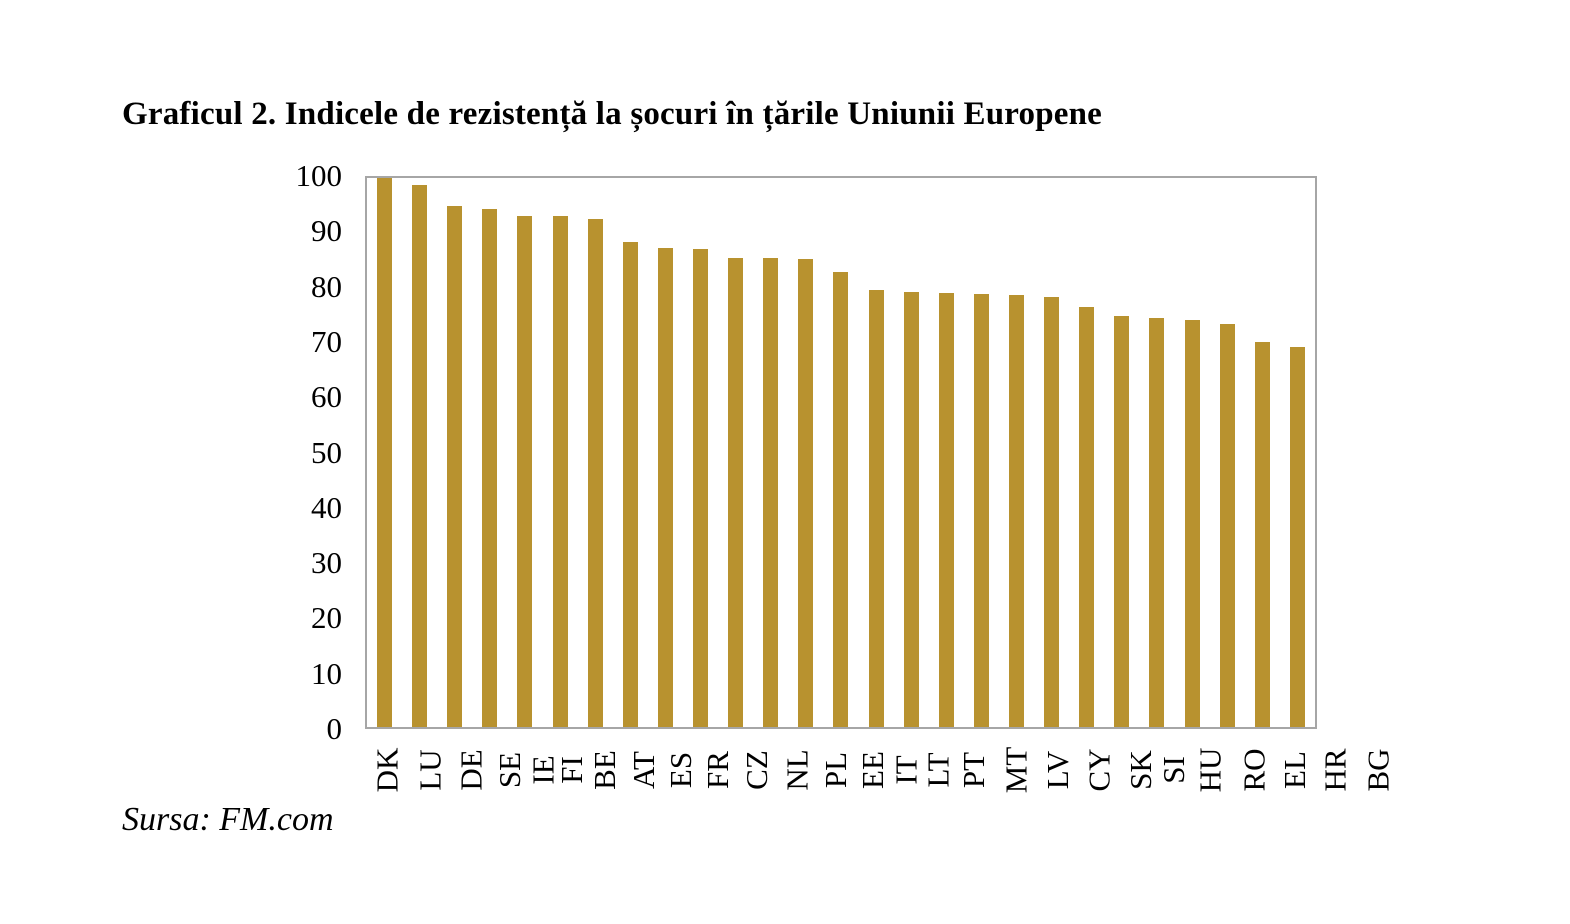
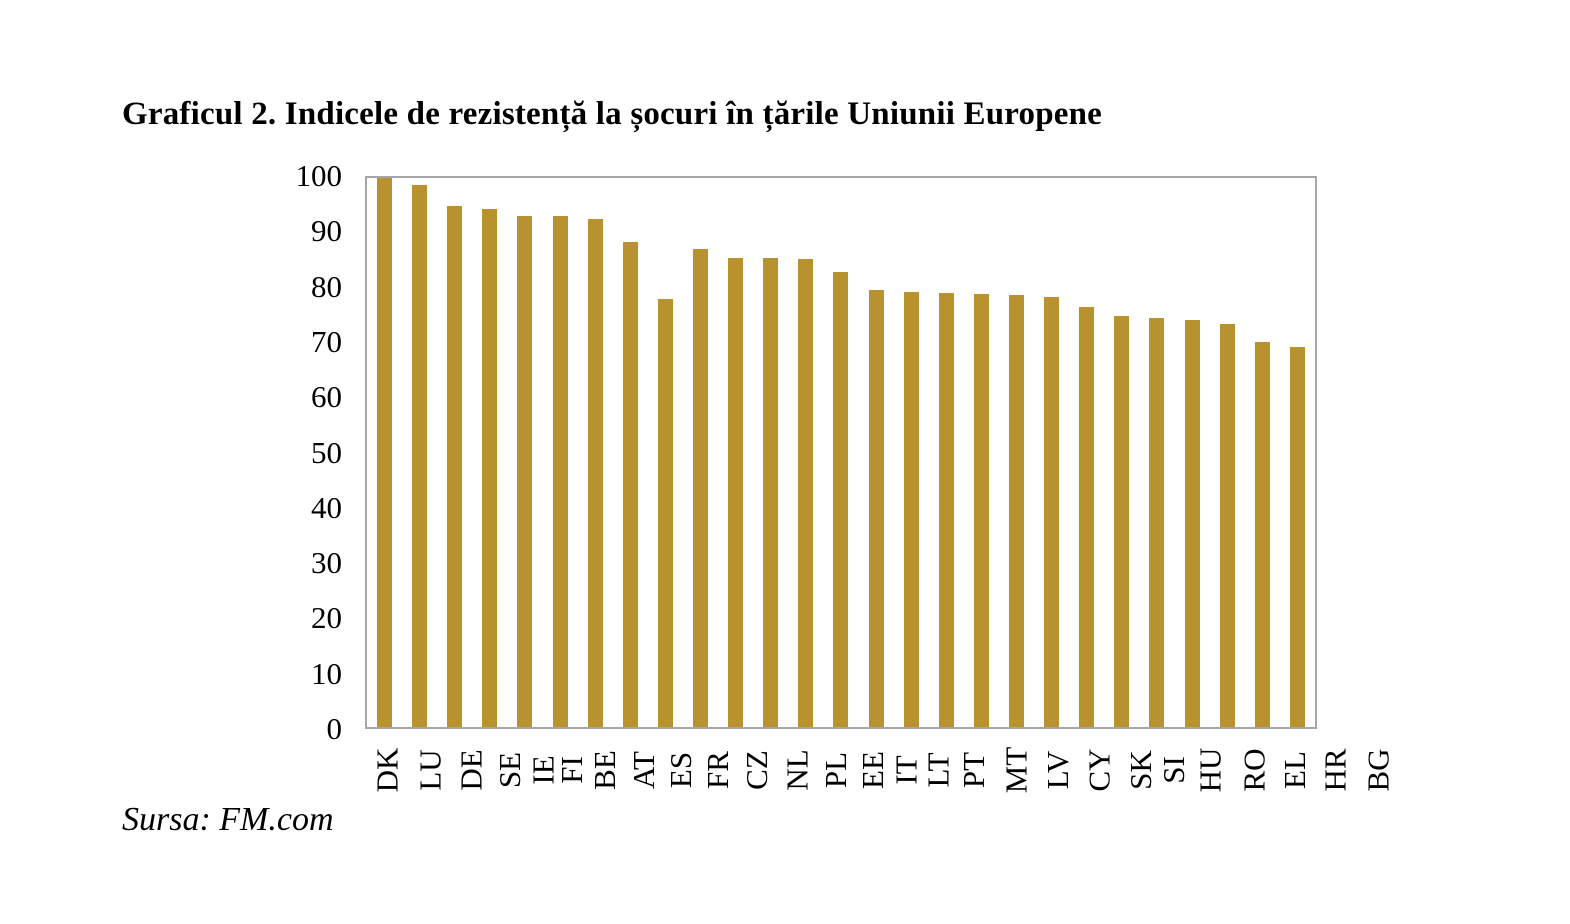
ES: 87 -> 78
